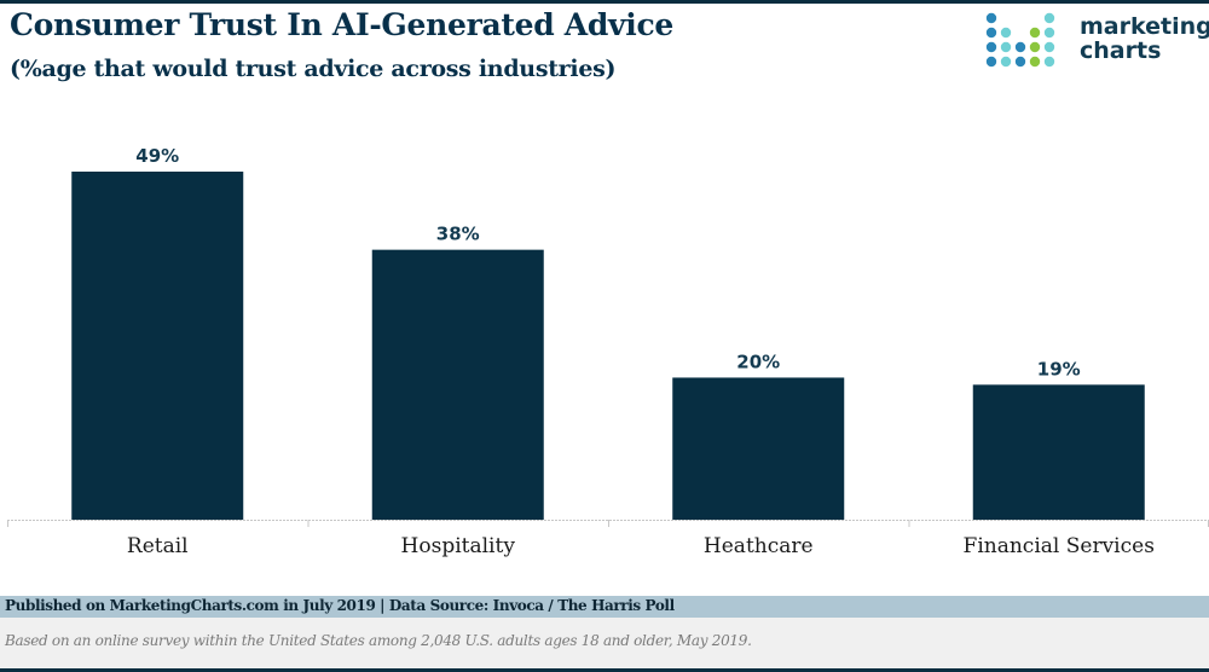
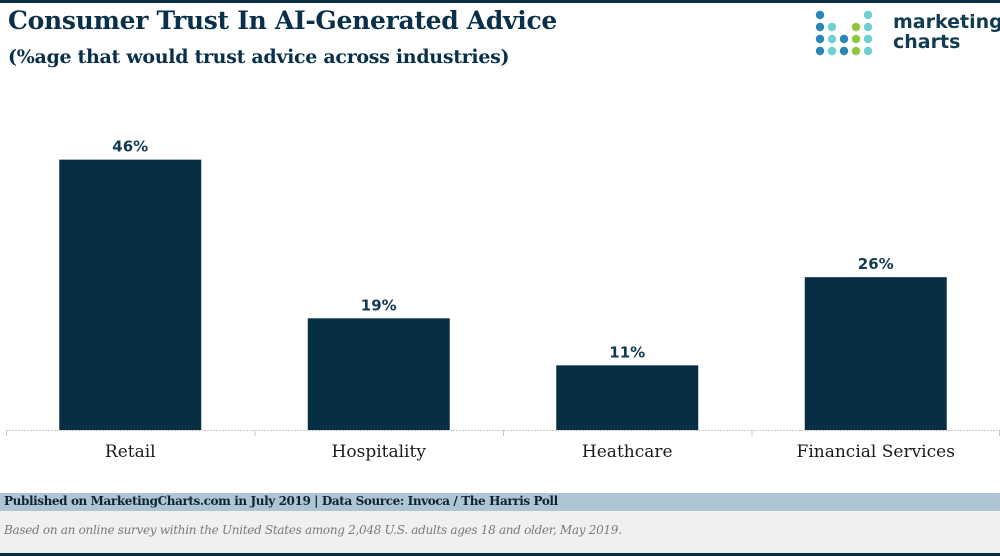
Retail: 49% -> 46%
Hospitality: 38% -> 19%
Heathcare: 20% -> 11%
Financial Services: 19% -> 26%
